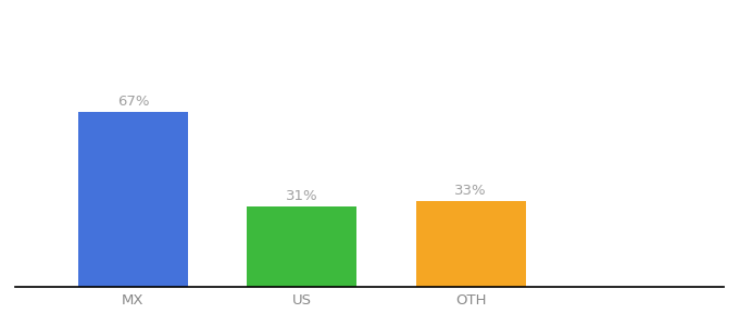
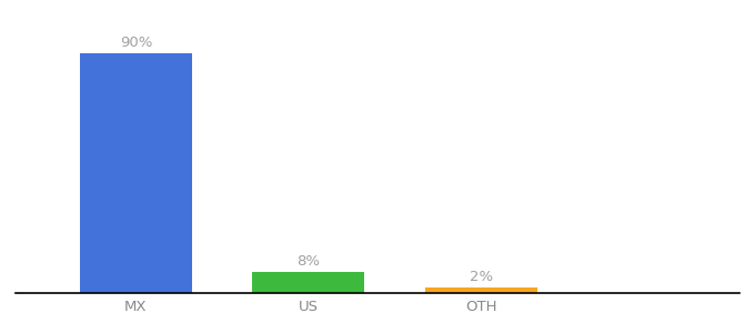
MX: 67% -> 90%
US: 31% -> 8%
OTH: 33% -> 2%
